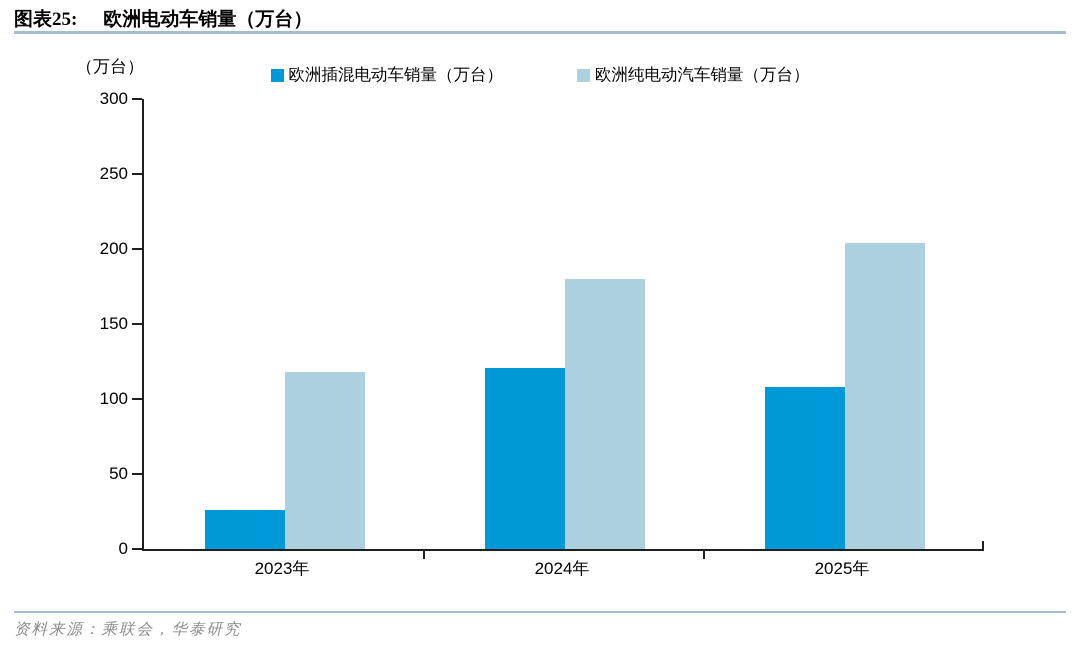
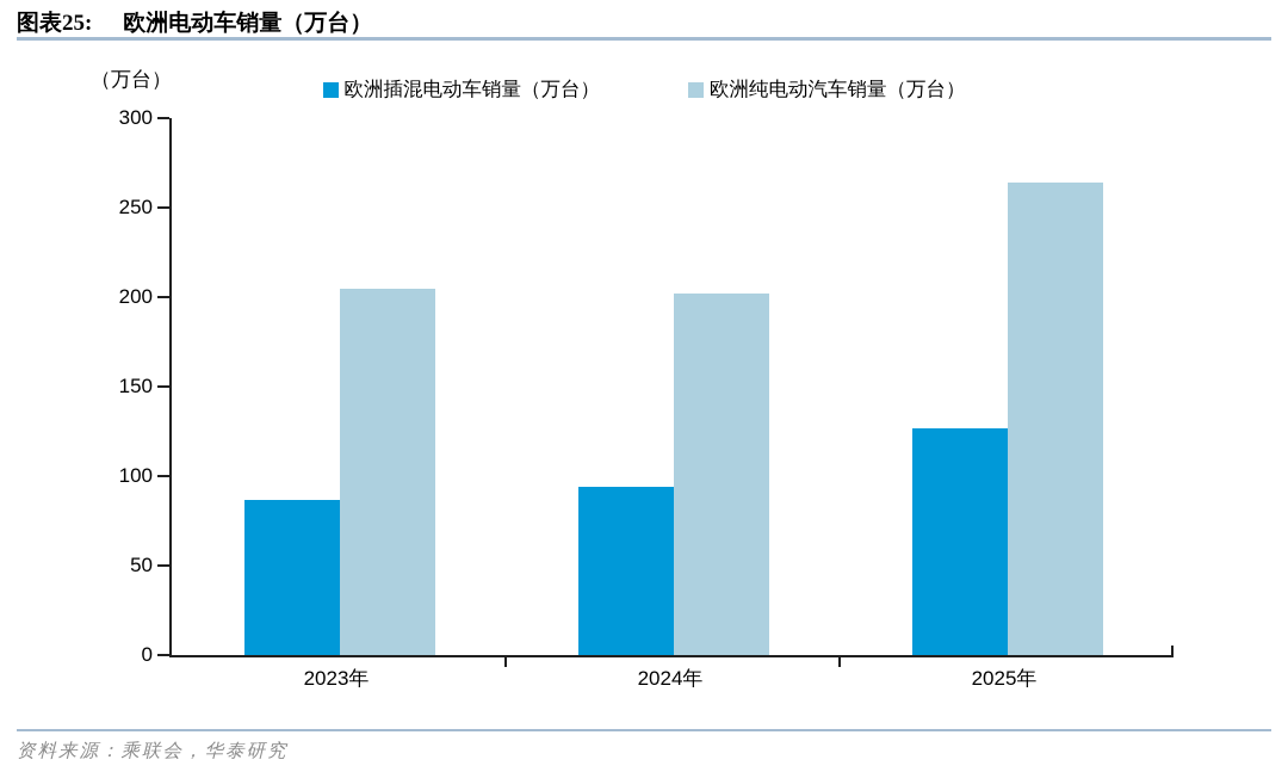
欧洲插混电动车销量（万台）/2023年: 26 -> 87
欧洲纯电动汽车销量（万台）/2023年: 118 -> 205
欧洲插混电动车销量（万台）/2024年: 121 -> 94
欧洲纯电动汽车销量（万台）/2024年: 180 -> 202
欧洲插混电动车销量（万台）/2025年: 108 -> 127
欧洲纯电动汽车销量（万台）/2025年: 204 -> 264
